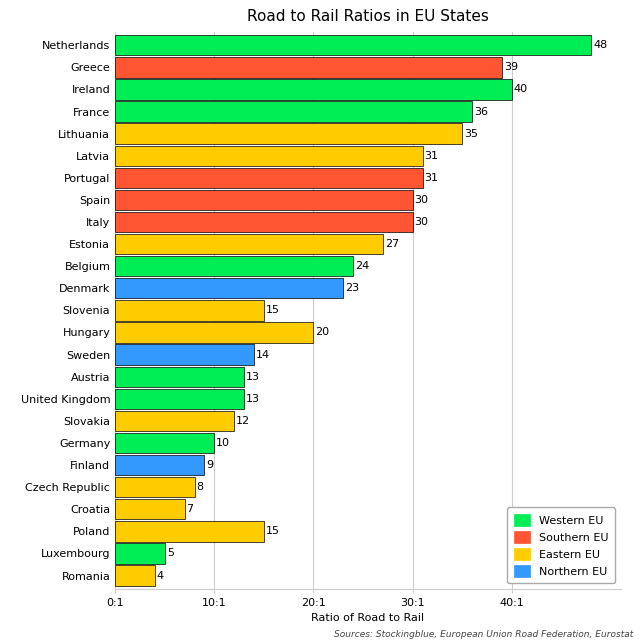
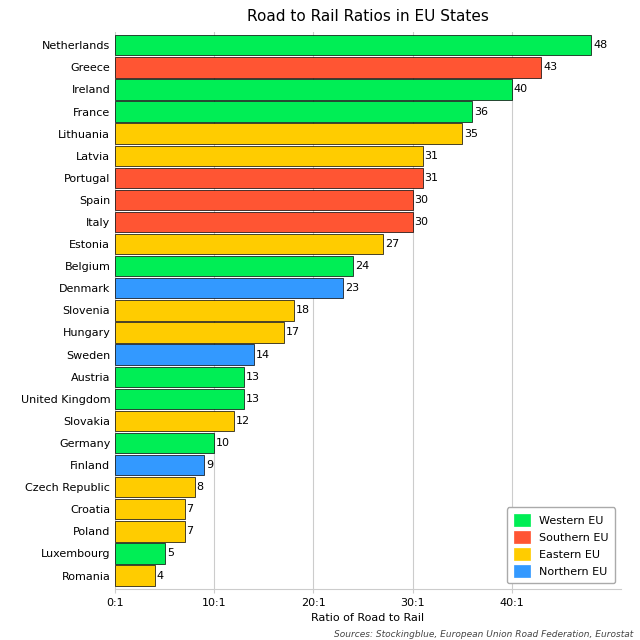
Greece: 39 -> 43
Slovenia: 15 -> 18
Hungary: 20 -> 17
Poland: 15 -> 7
